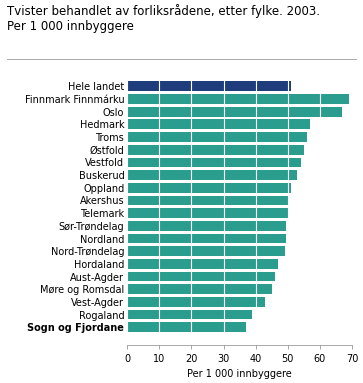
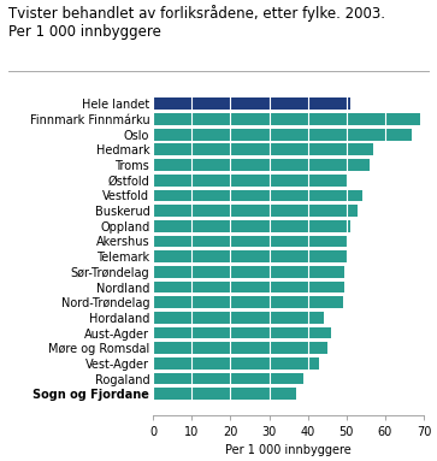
Østfold: 55.0 -> 50.0
Hordaland: 47.0 -> 44.0
